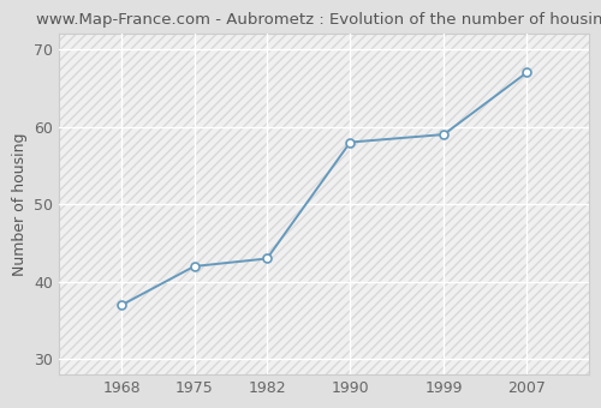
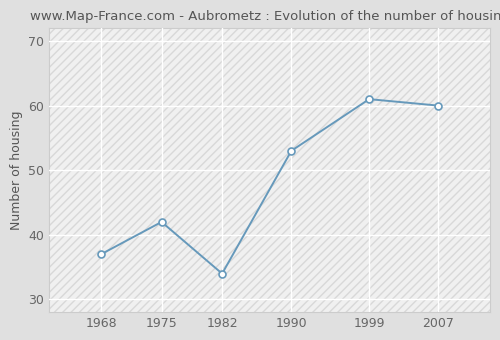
1982: 43 -> 34
1990: 58 -> 53
1999: 59 -> 61
2007: 67 -> 60
